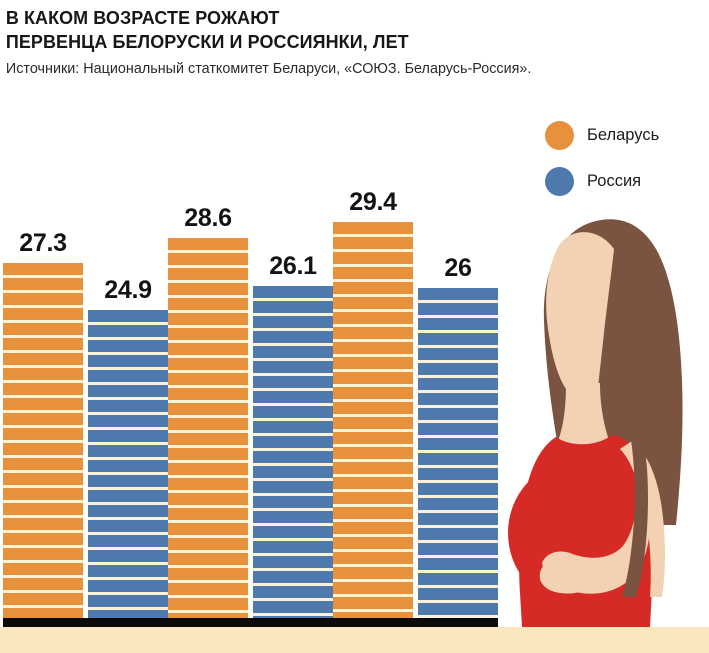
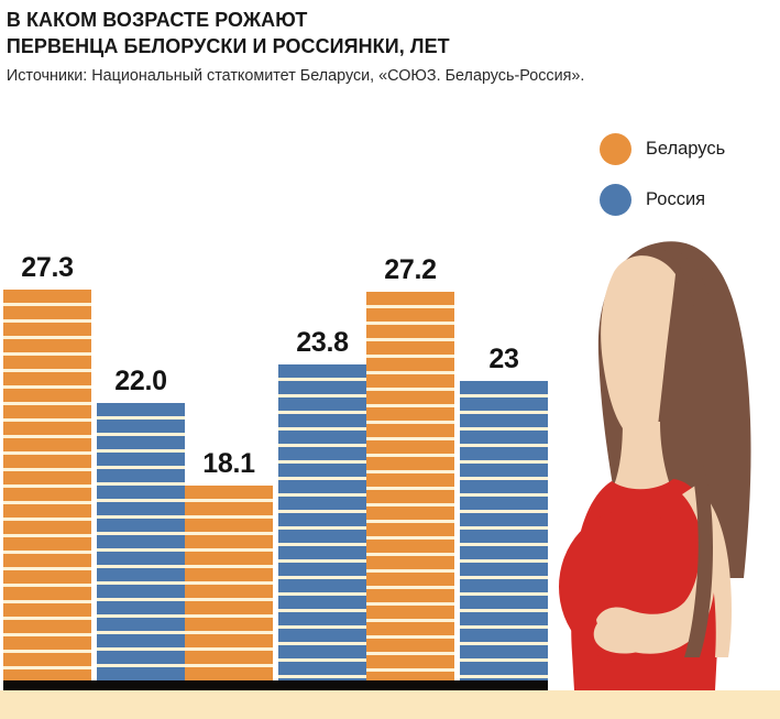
Россия/2010: 24.9 -> 22.0
Беларусь/2015: 28.6 -> 18.1
Россия/2015: 26.1 -> 23.8
Беларусь/2019: 29.4 -> 27.2
Россия/2019: 26 -> 23
